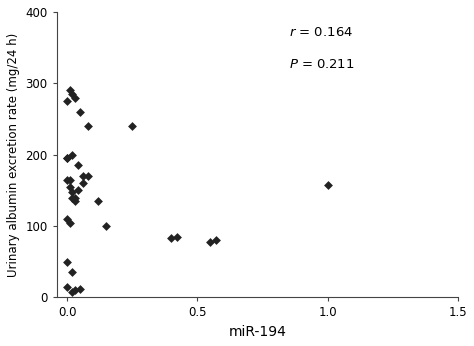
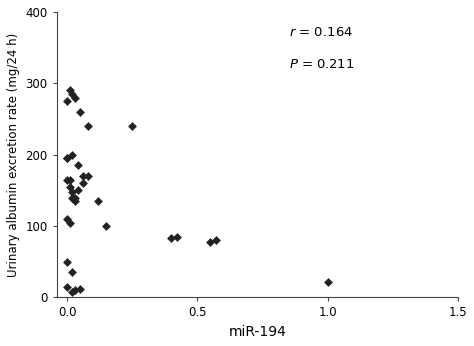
1.0: 158 -> 22
